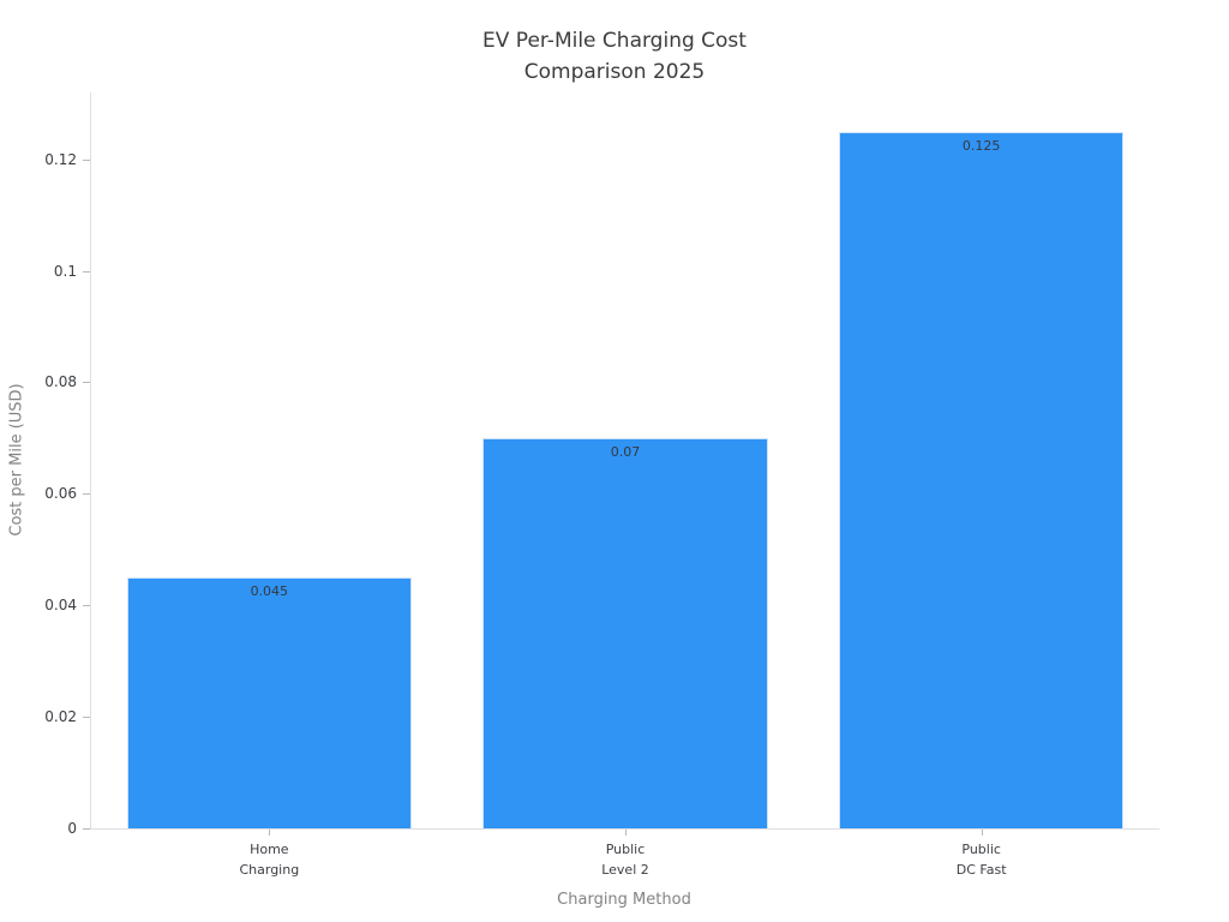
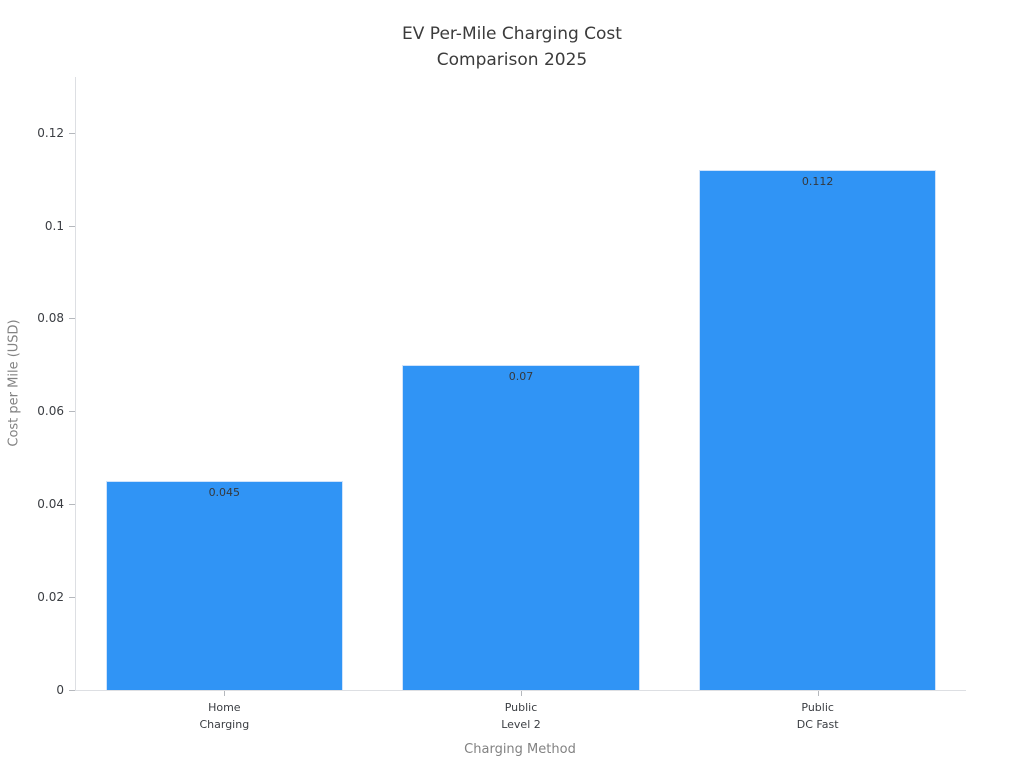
Public DC Fast: 0.125 -> 0.112
